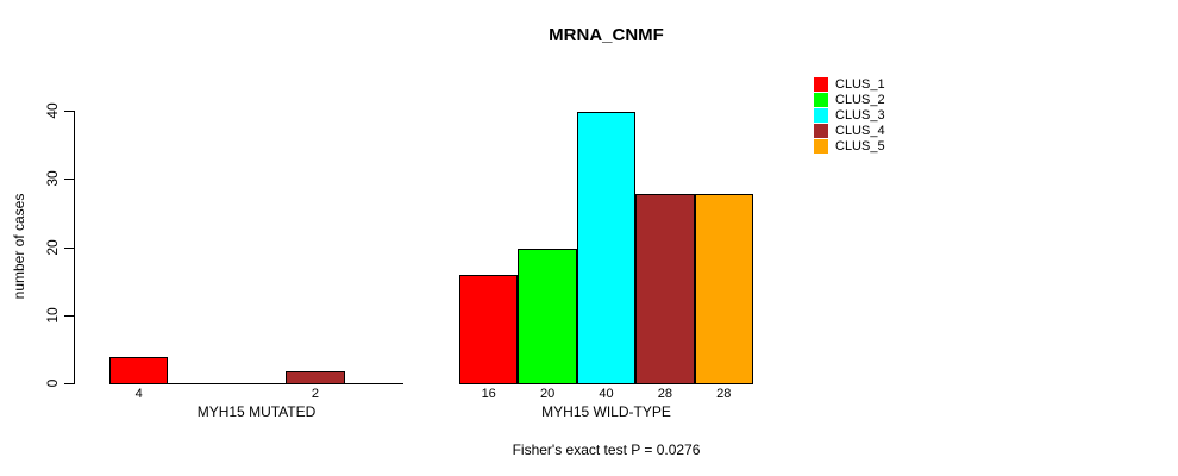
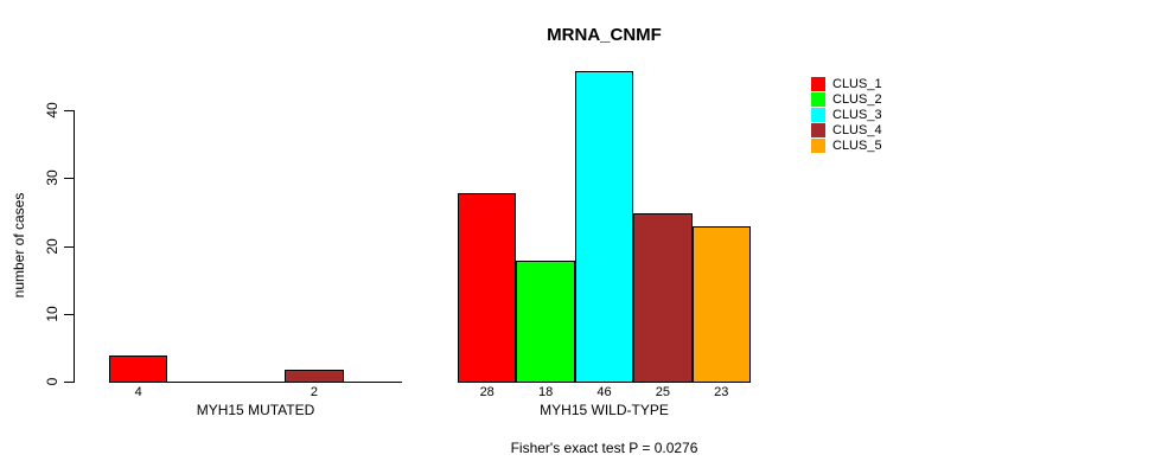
CLUS_1/MYH15 WILD-TYPE: 16 -> 28
CLUS_2/MYH15 WILD-TYPE: 20 -> 18
CLUS_3/MYH15 WILD-TYPE: 40 -> 46
CLUS_4/MYH15 WILD-TYPE: 28 -> 25
CLUS_5/MYH15 WILD-TYPE: 28 -> 23
